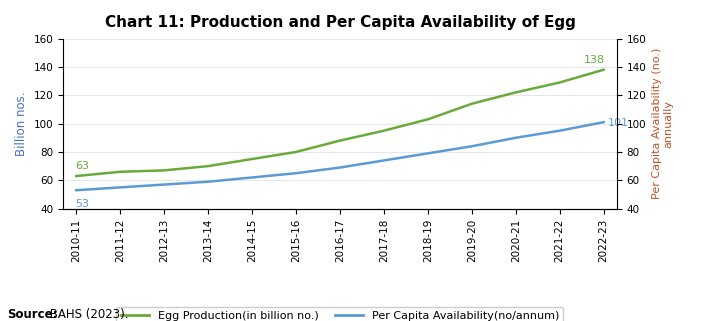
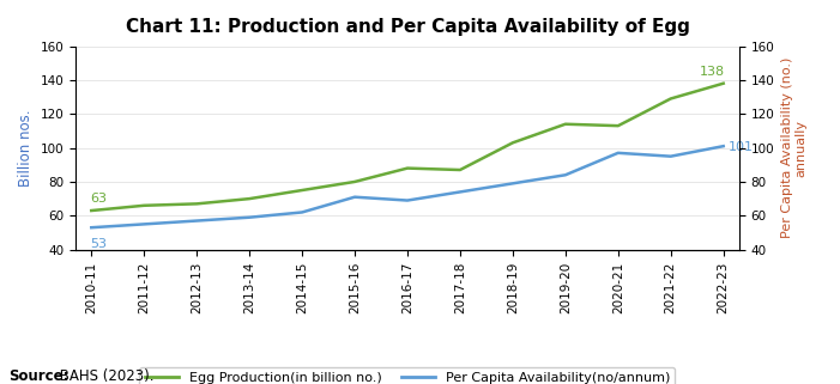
Per Capita Availability(no/annum)/2015-16: 65 -> 71
Egg Production(in billion no.)/2017-18: 95 -> 87
Egg Production(in billion no.)/2020-21: 122 -> 113
Per Capita Availability(no/annum)/2020-21: 90 -> 97
